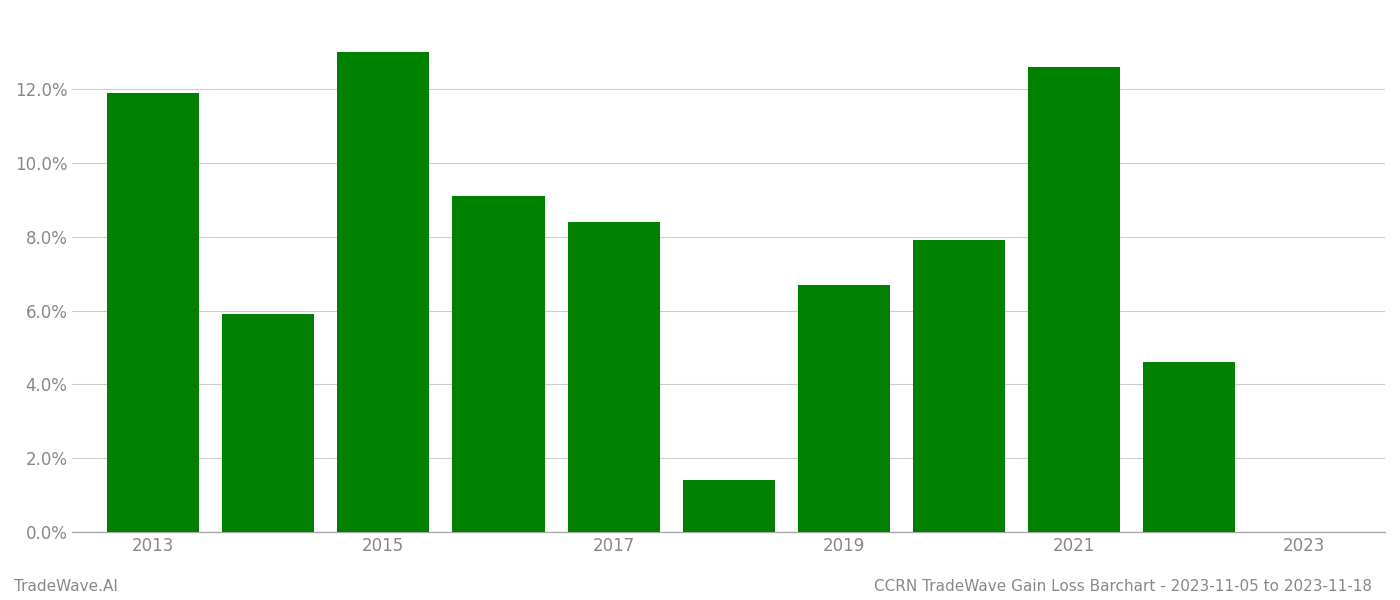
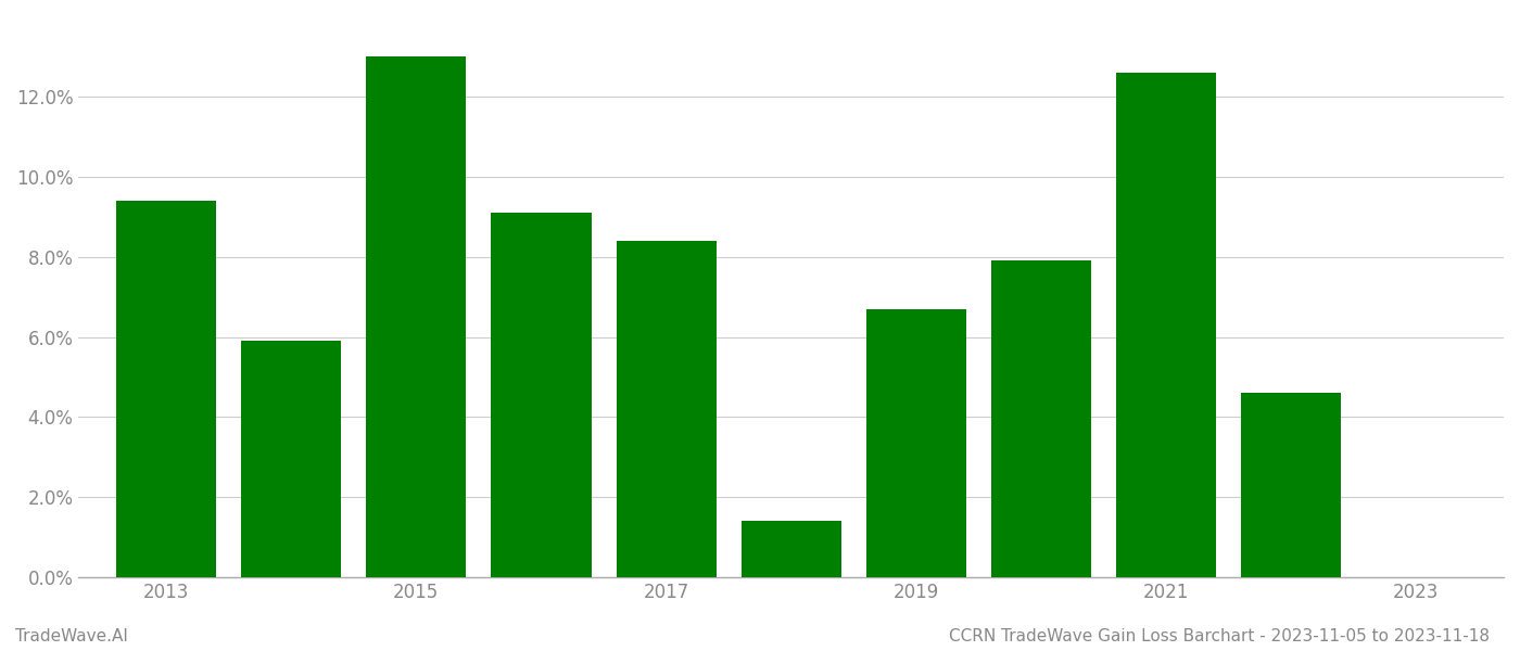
2013: 11.9% -> 9.4%
